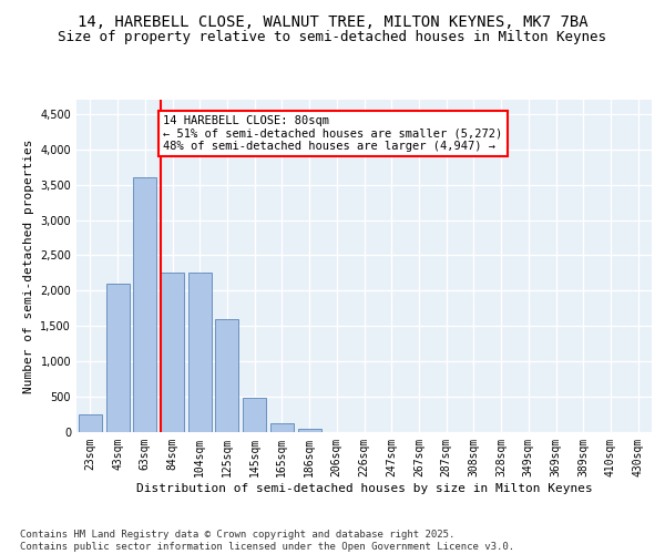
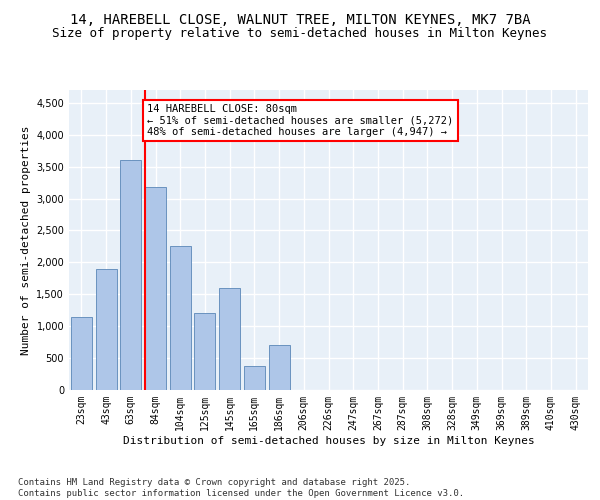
23sqm: 250 -> 1,140
43sqm: 2,100 -> 1,900
84sqm: 2,250 -> 3,180
125sqm: 1,600 -> 1,200
145sqm: 480 -> 1,600
165sqm: 120 -> 380
186sqm: 40 -> 700
